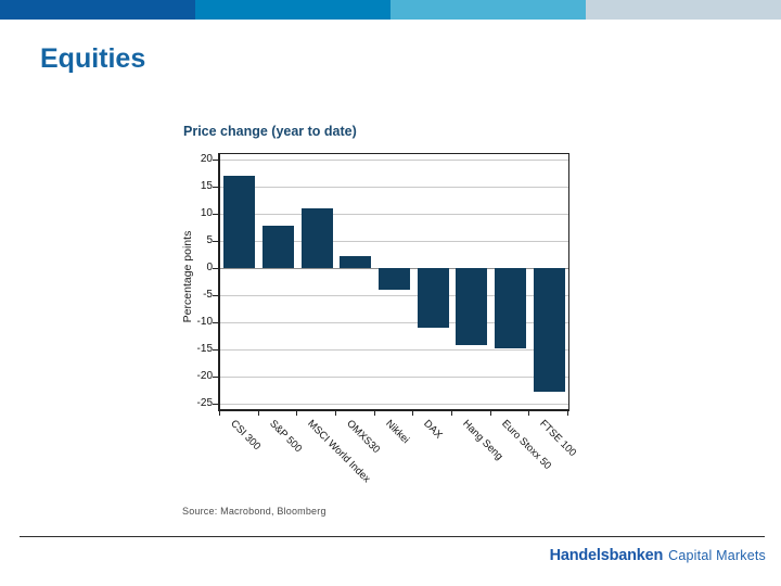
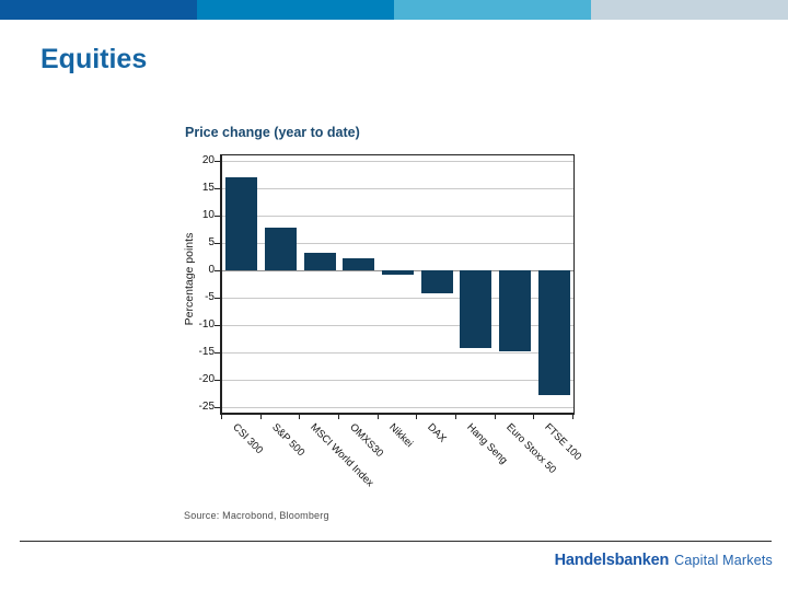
MSCI World Index: 11 -> 3
Nikkei: -4 -> -1
DAX: -11 -> -4
